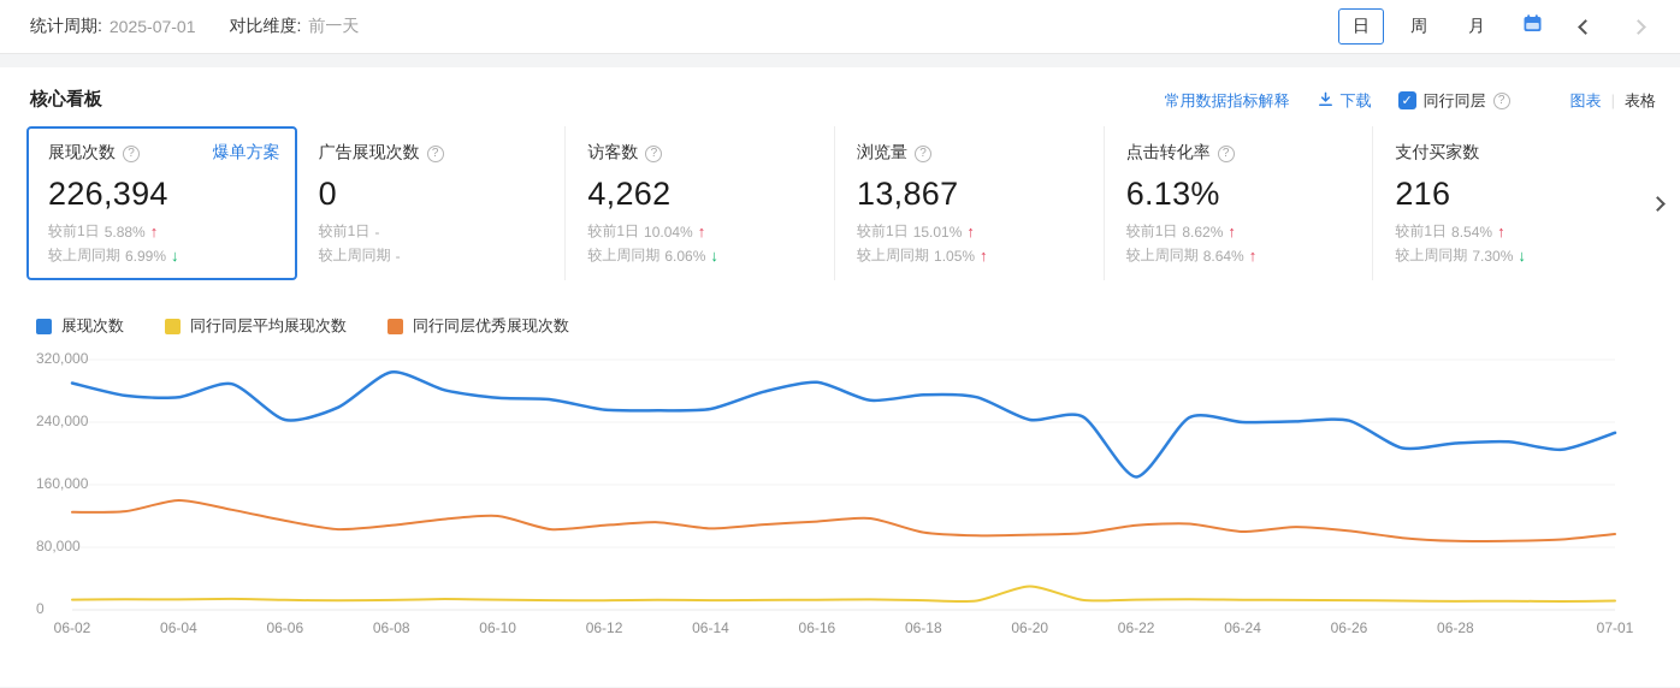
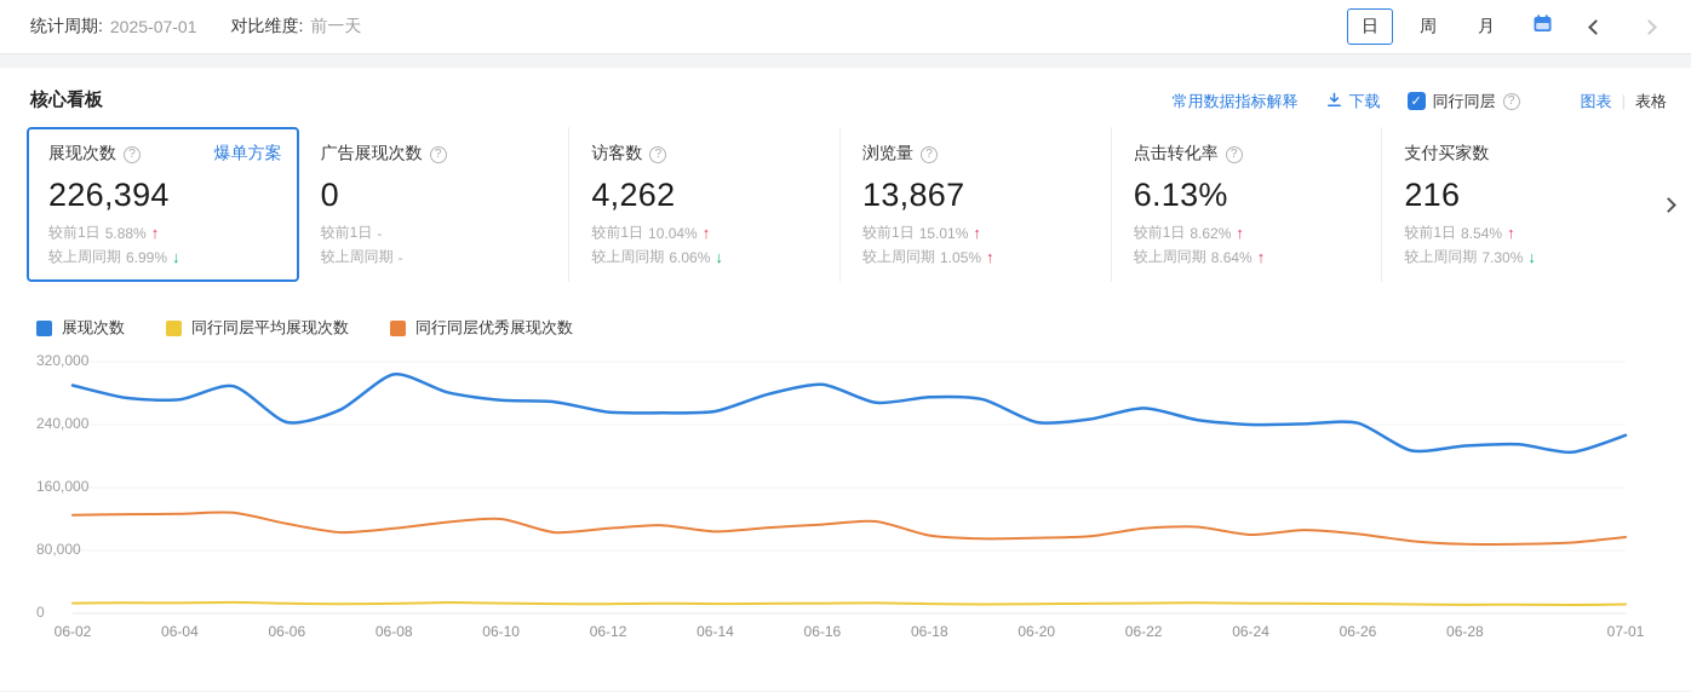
同行同层优秀展现次数/06-04: 140000 -> 130000
同行同层平均展现次数/06-20: 30000 -> 10000
展现次数/06-22: 170000 -> 260000
